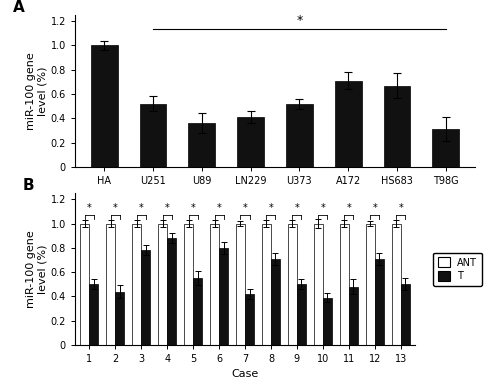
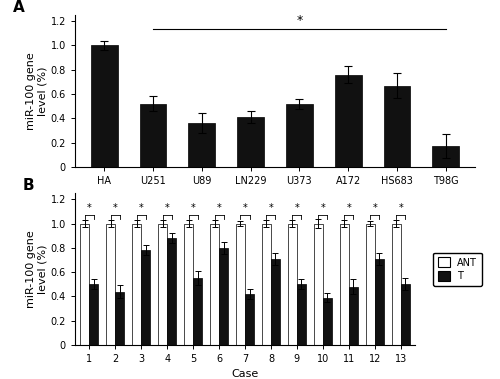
A172: 0.71 -> 0.76
T98G: 0.31 -> 0.17
